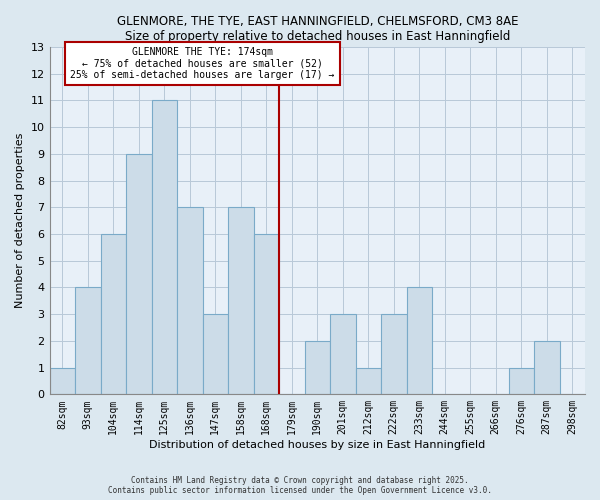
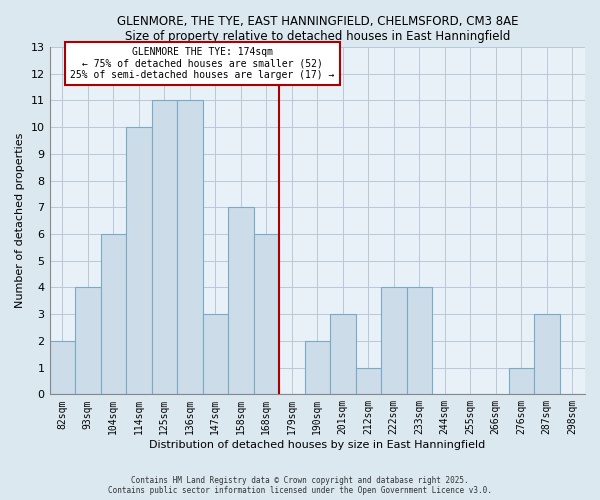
82sqm: 1 -> 2
114sqm: 9 -> 10
136sqm: 7 -> 11
222sqm: 3 -> 4
287sqm: 2 -> 3
